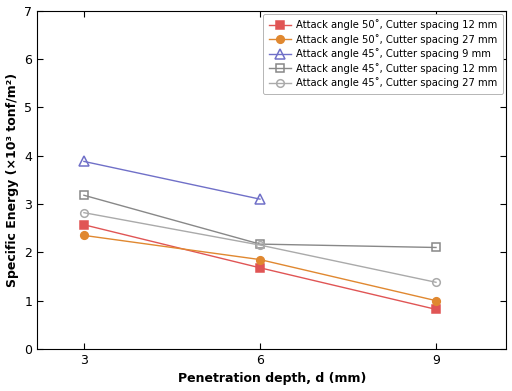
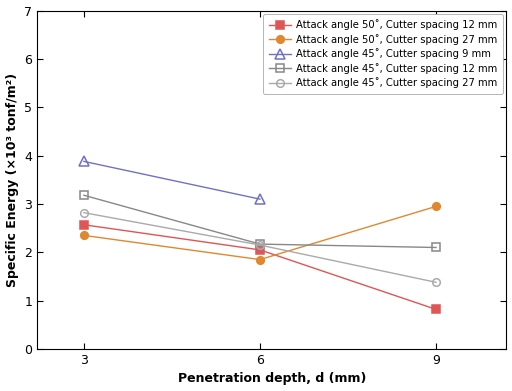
Attack angle 50˚, Cutter spacing 12 mm/6: 1.68 -> 2.05
Attack angle 50˚, Cutter spacing 27 mm/9: 1.00 -> 2.95
